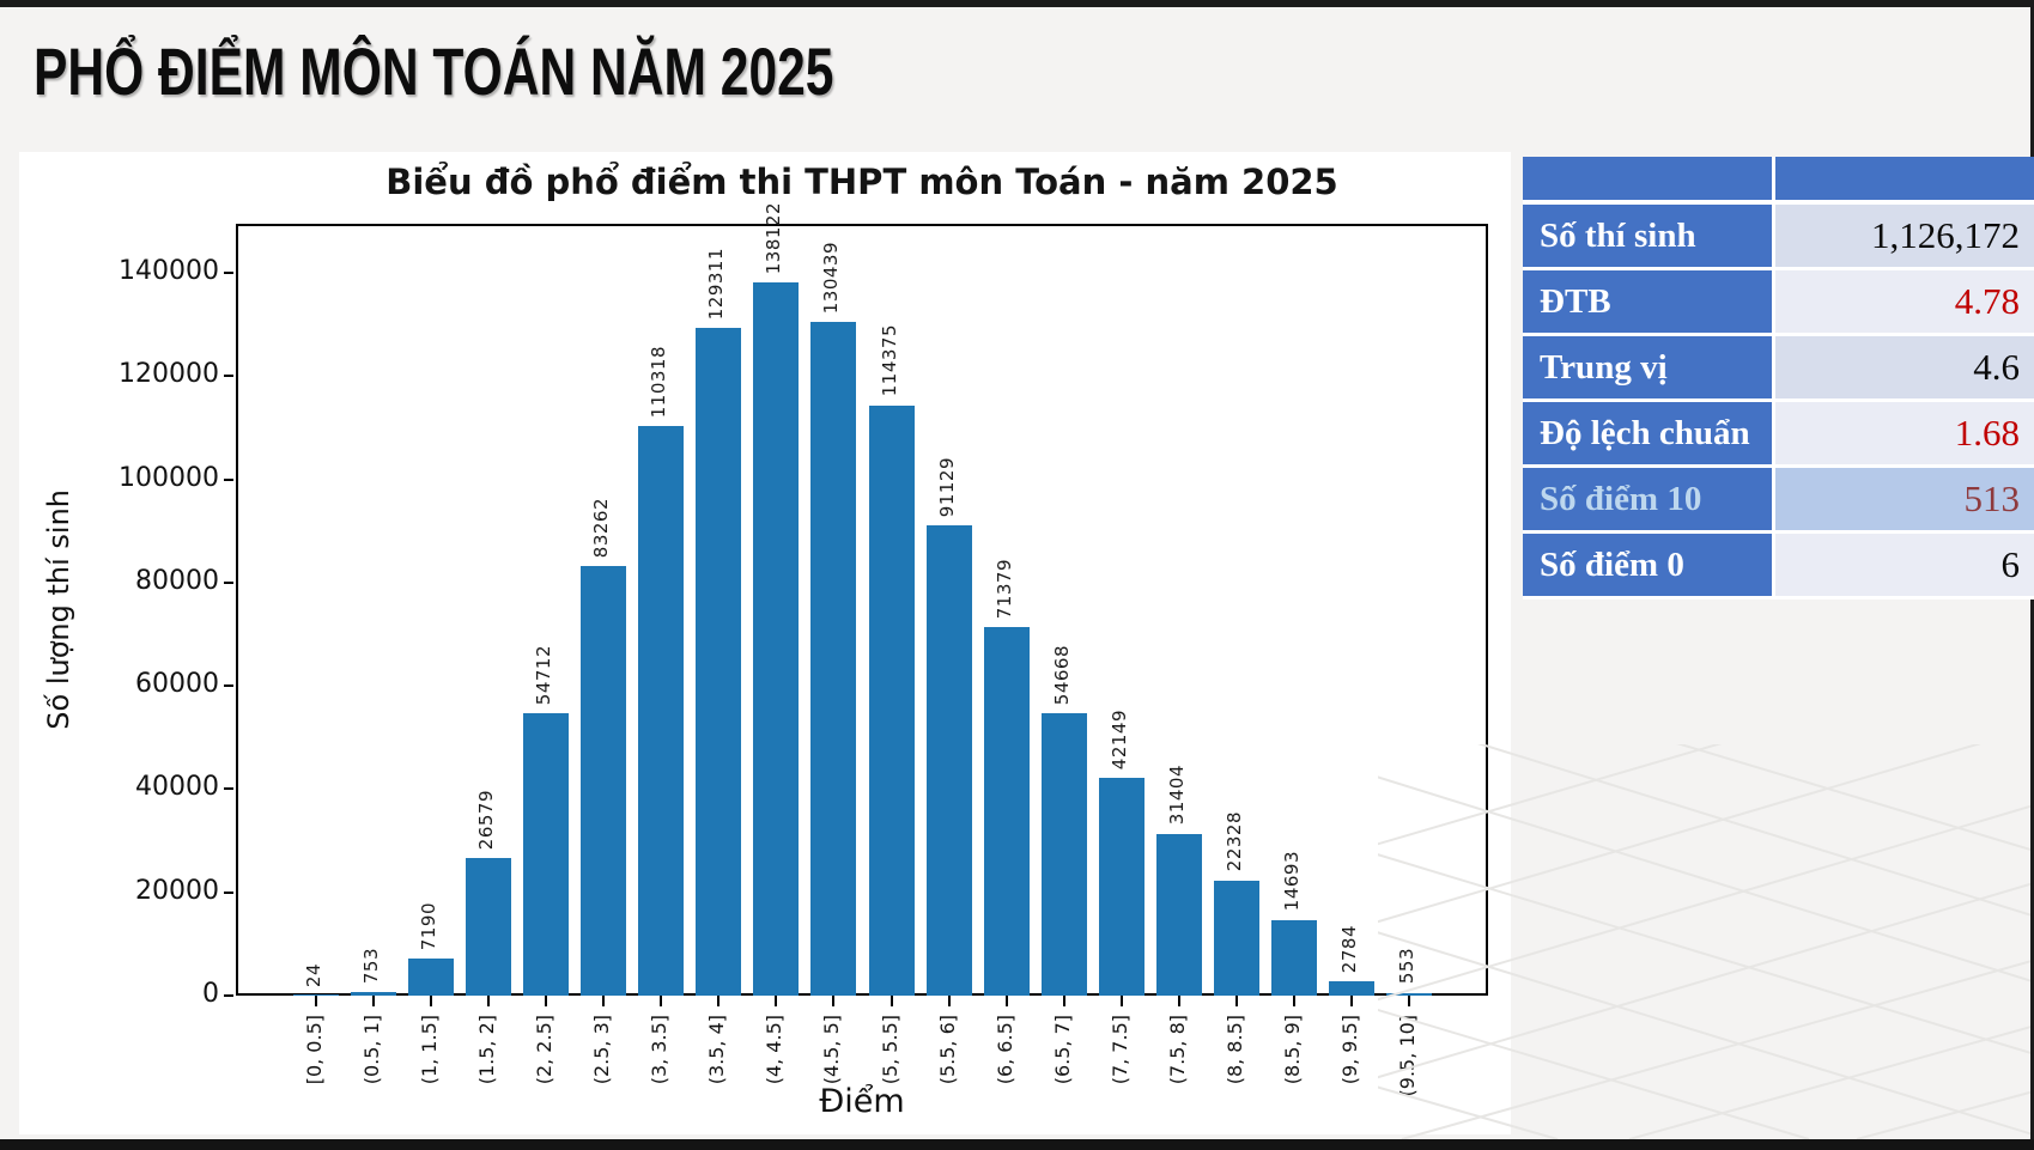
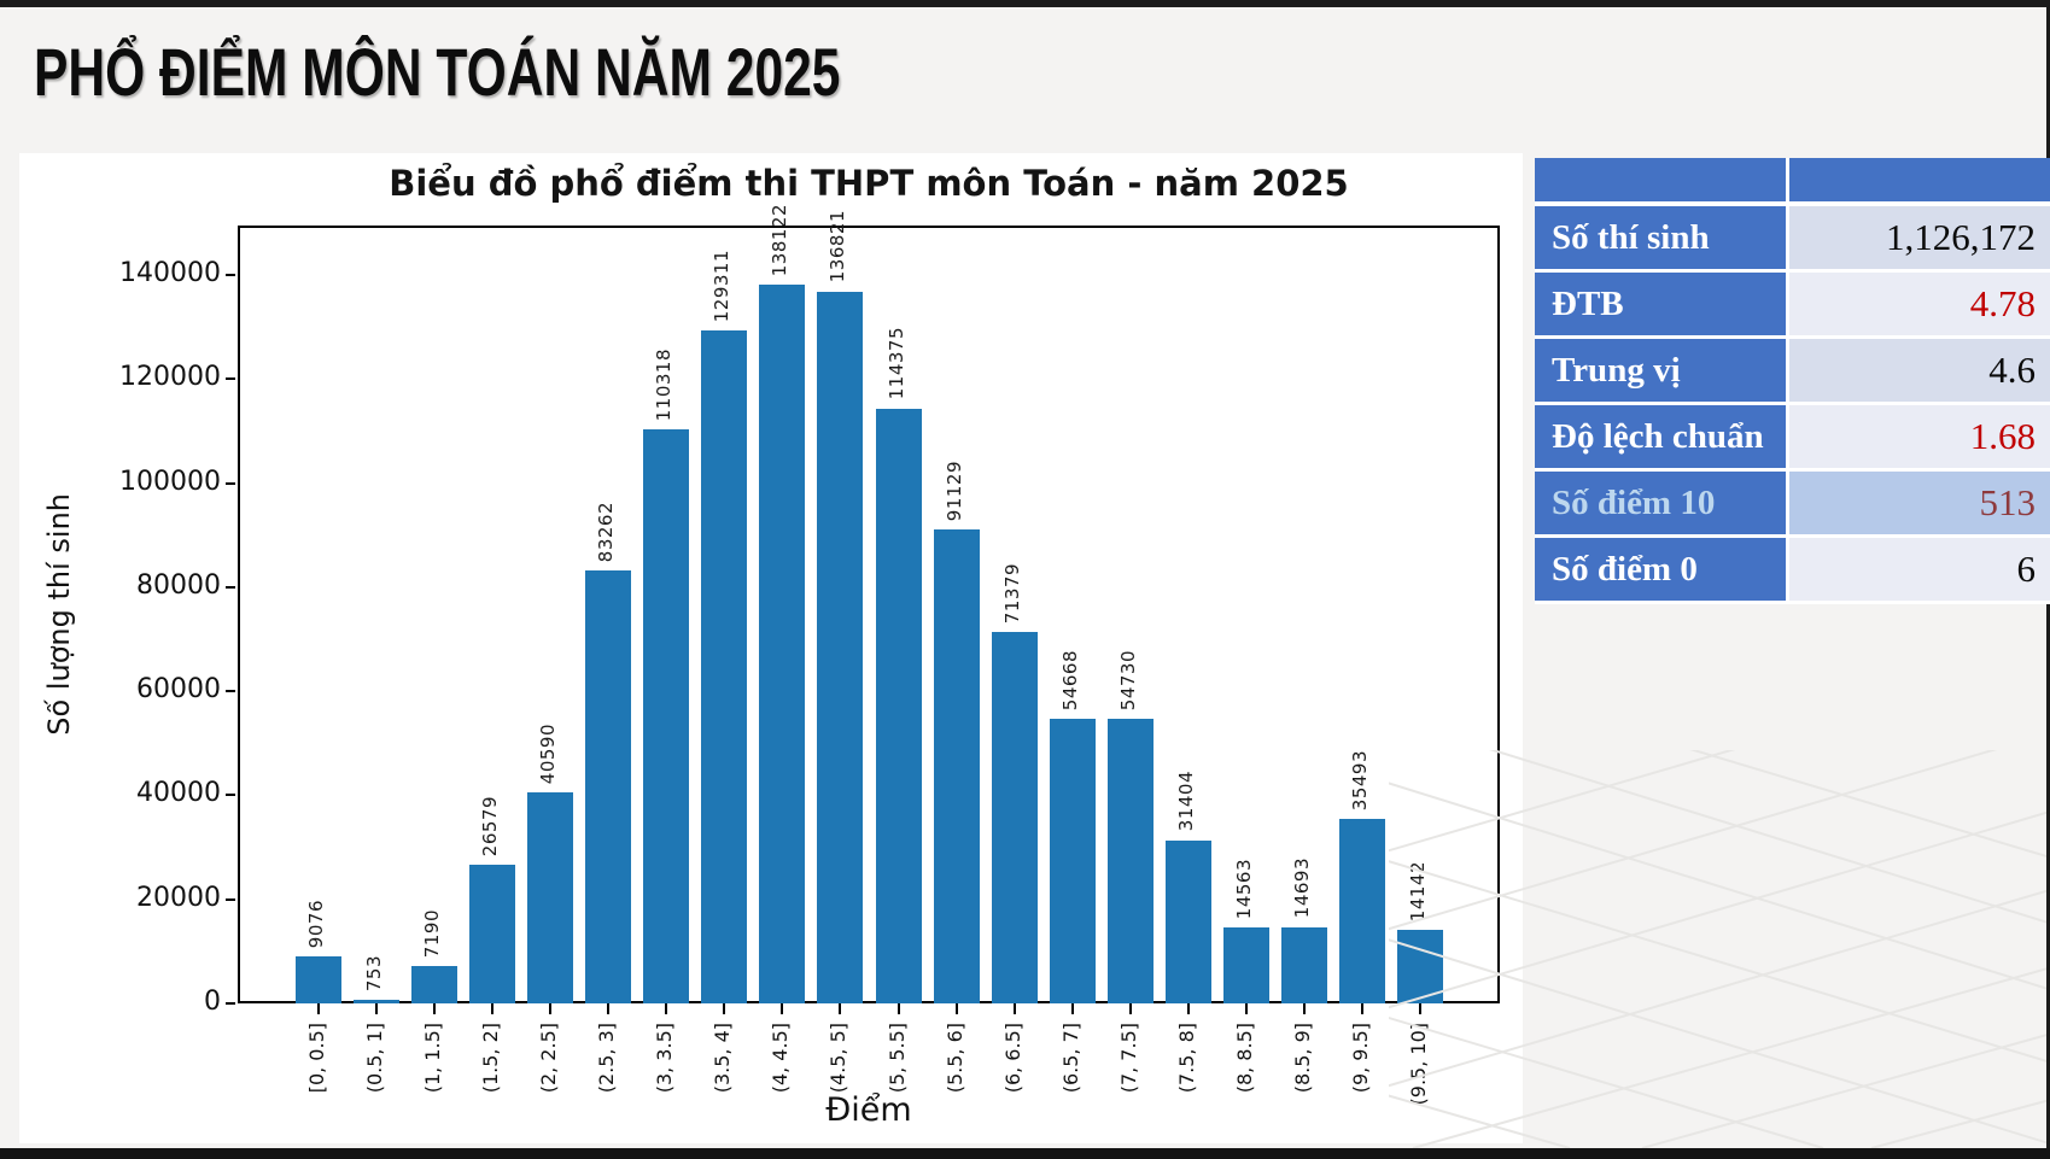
[0, 0.5]: 24 -> 9076
(2, 2.5]: 54712 -> 40590
(4.5, 5]: 130439 -> 136821
(7, 7.5]: 42149 -> 54730
(8, 8.5]: 22328 -> 14563
(9, 9.5]: 2784 -> 35493
(9.5, 10]: 553 -> 14142
